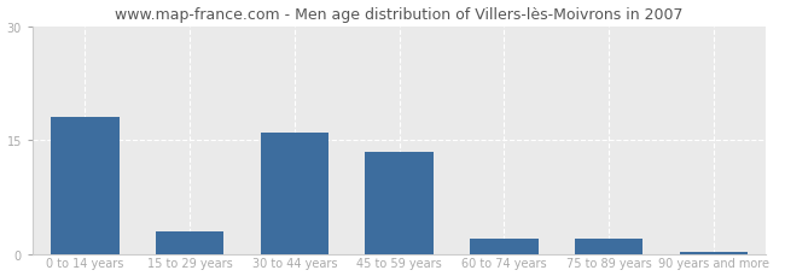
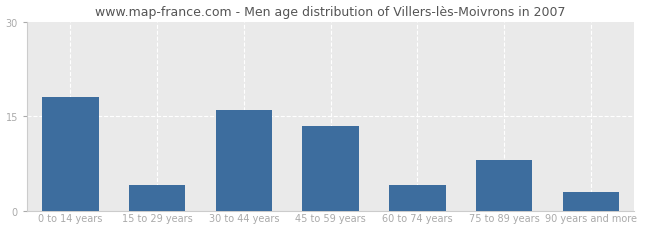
15 to 29 years: 3.0 -> 4.0
60 to 74 years: 2.0 -> 4.0
75 to 89 years: 2.0 -> 8.0
90 years and more: 0.3 -> 3.0
